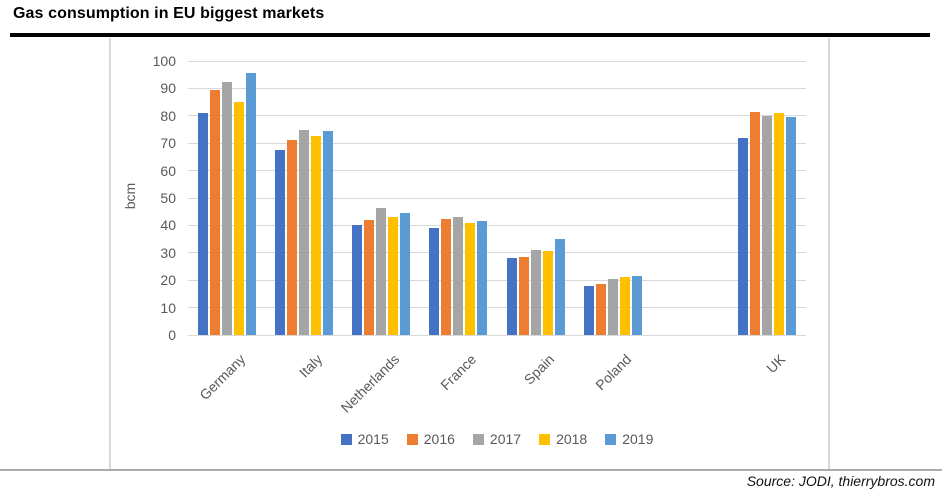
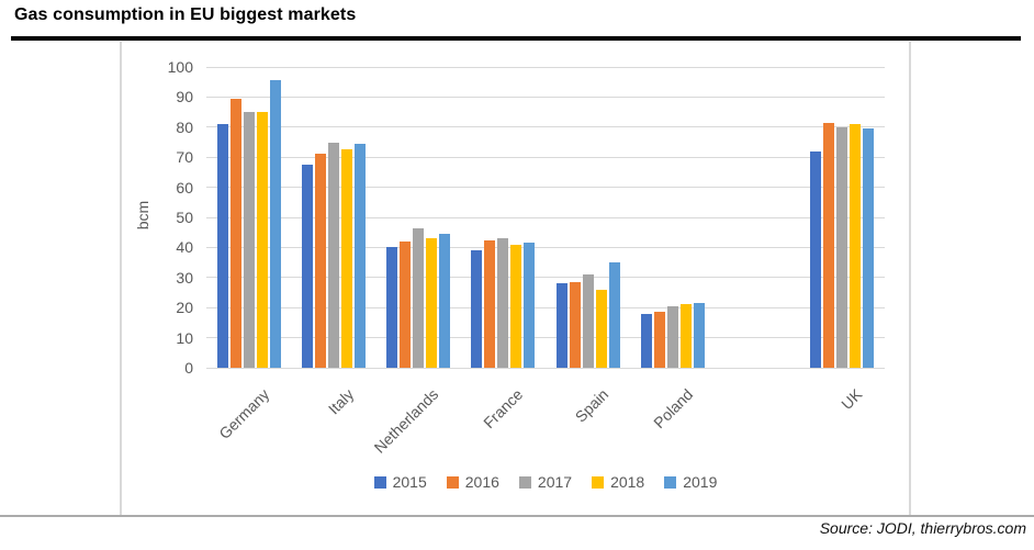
2017/Germany: 92 -> 85
2018/Spain: 30 -> 26
